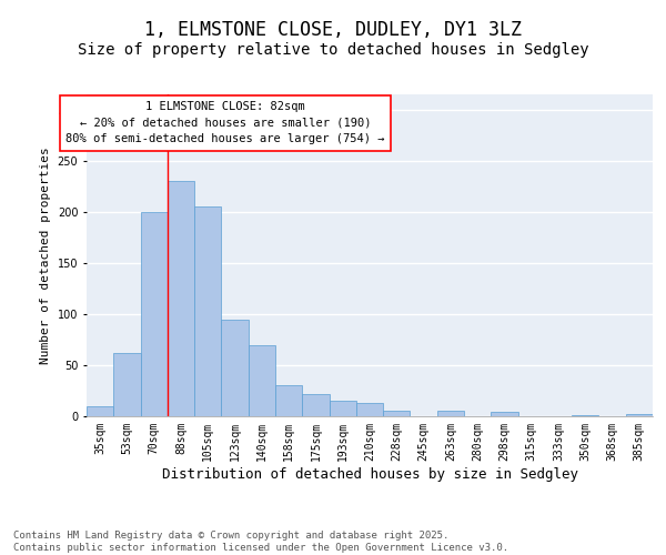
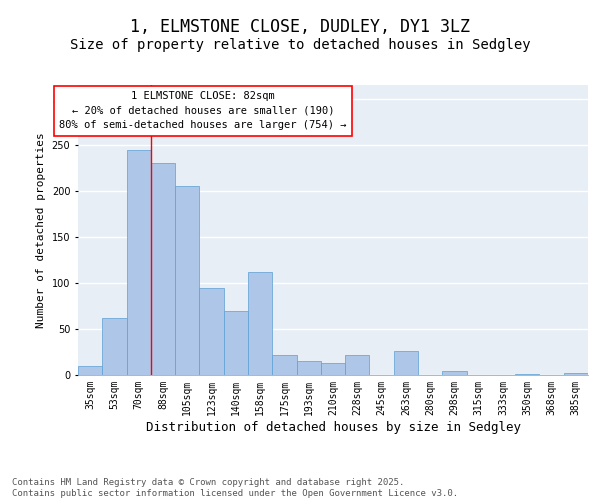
70sqm: 200 -> 244
158sqm: 30 -> 112
228sqm: 5 -> 22
263sqm: 5 -> 26
